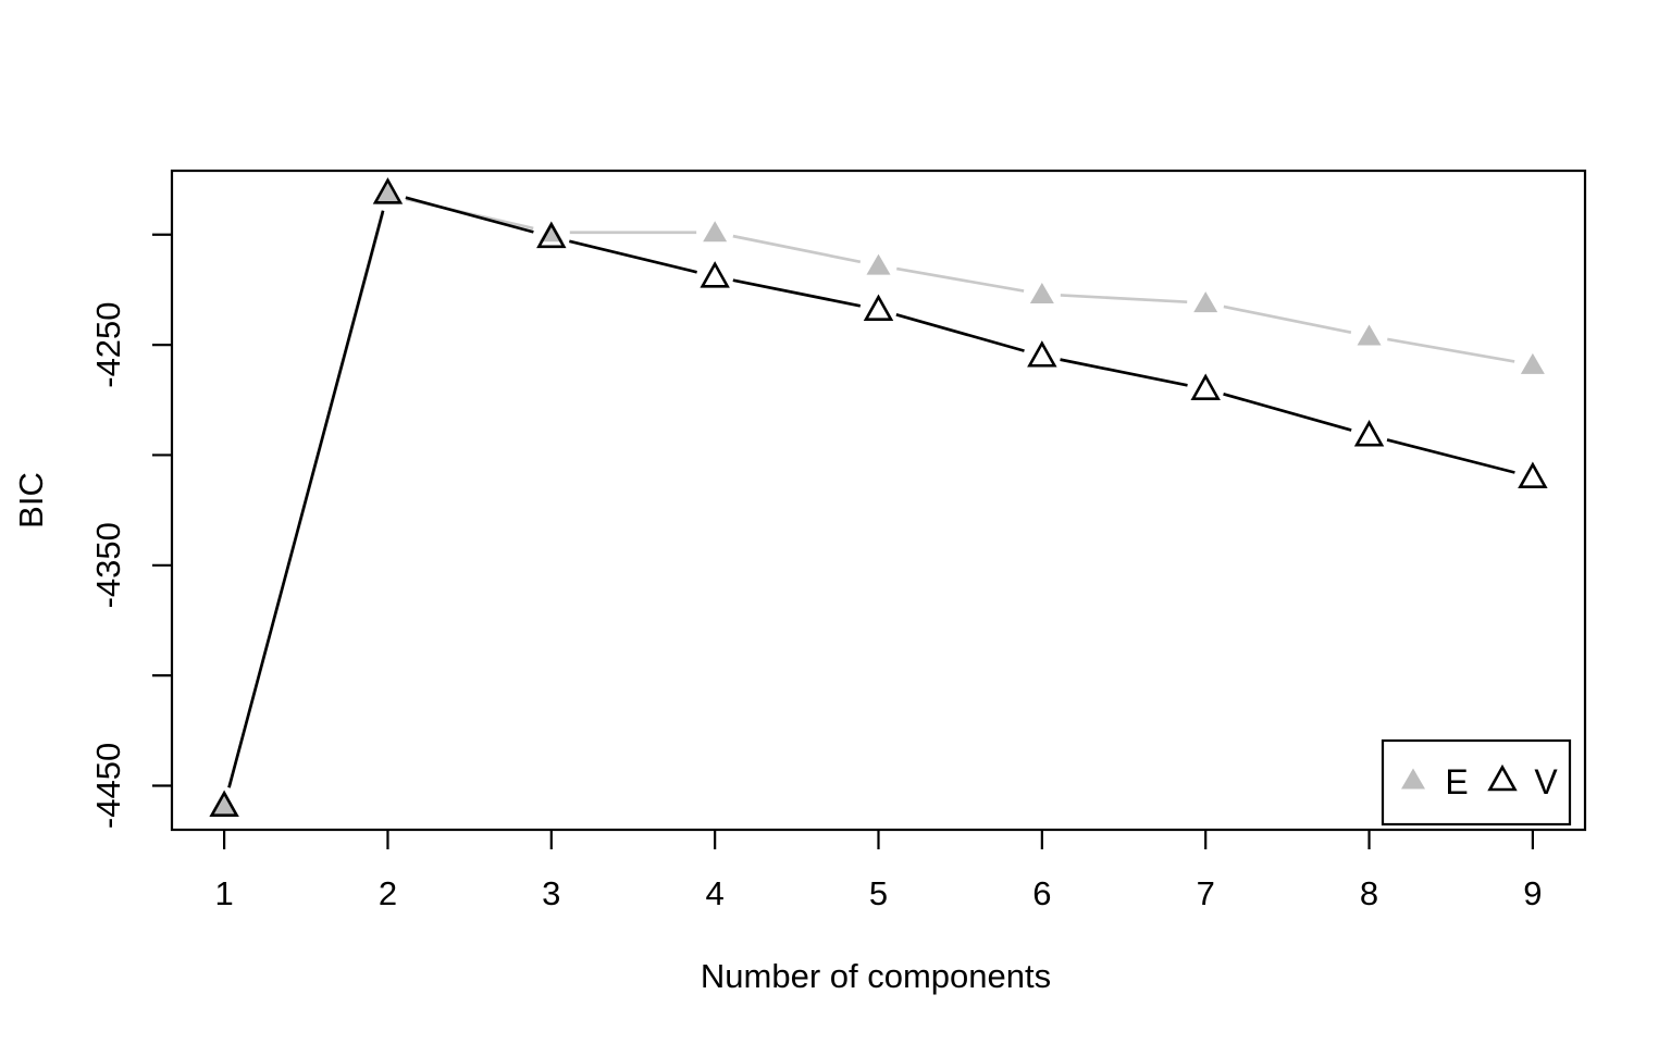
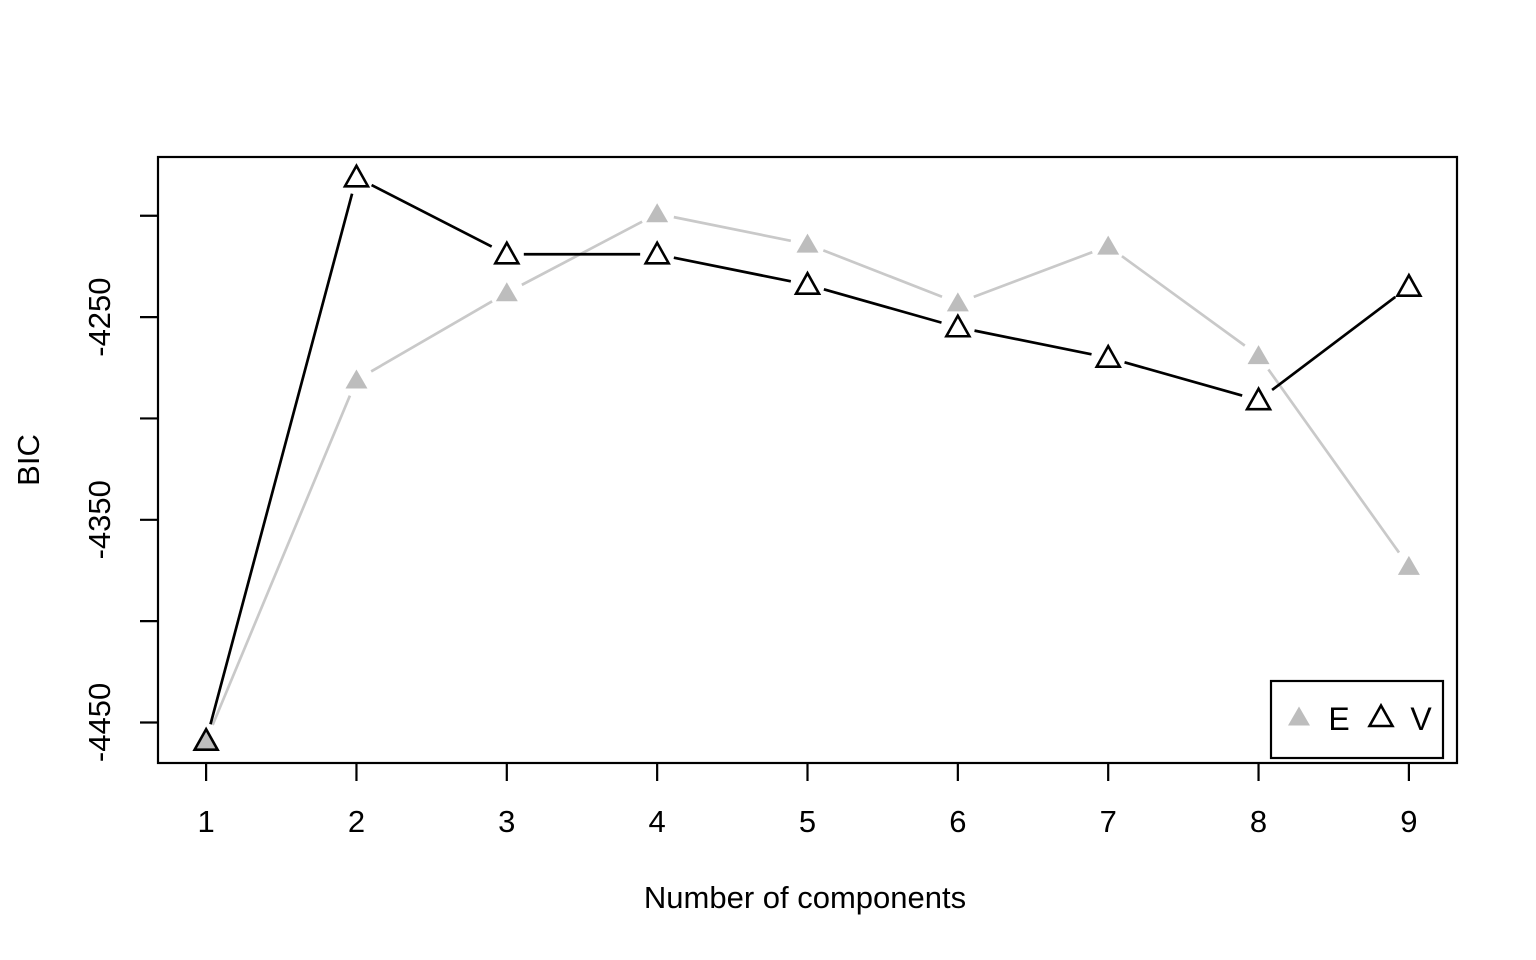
E/2: -4182 -> -4281
E/3: -4199 -> -4238
V/3: -4201 -> -4219
E/6: -4227 -> -4243
E/7: -4231 -> -4215
E/8: -4246 -> -4269
E/9: -4259 -> -4373
V/9: -4310 -> -4235
